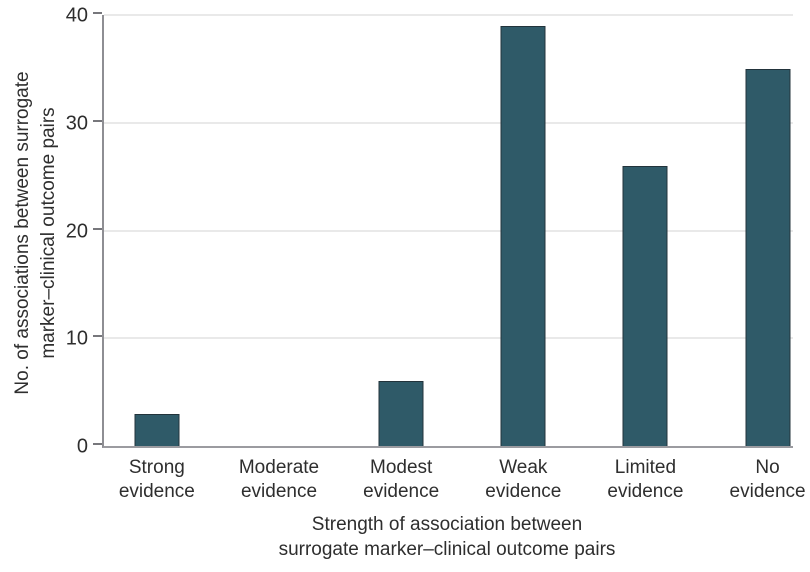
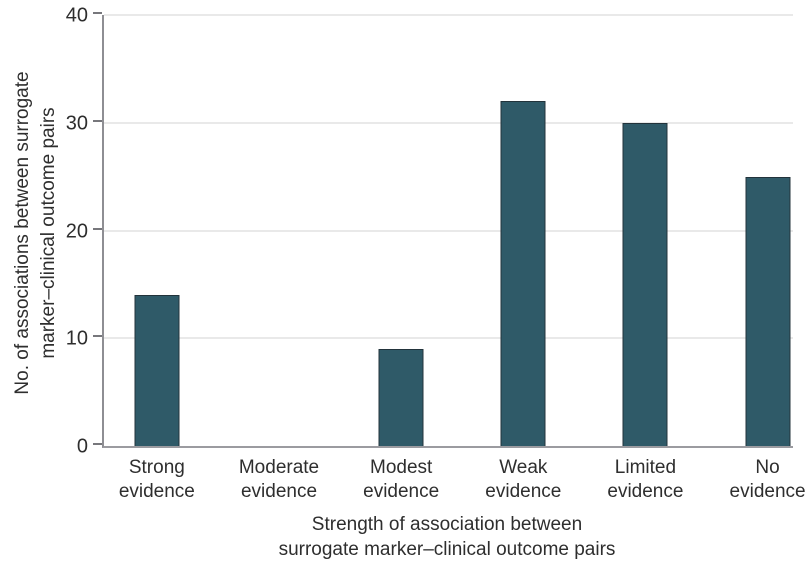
Strong evidence: 3 -> 14
Modest evidence: 6 -> 9
Weak evidence: 39 -> 32
Limited evidence: 26 -> 30
No evidence: 35 -> 25
